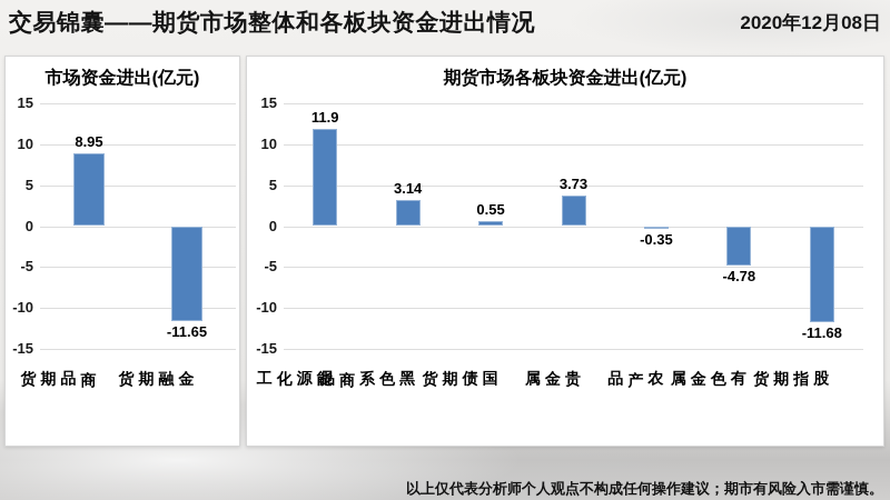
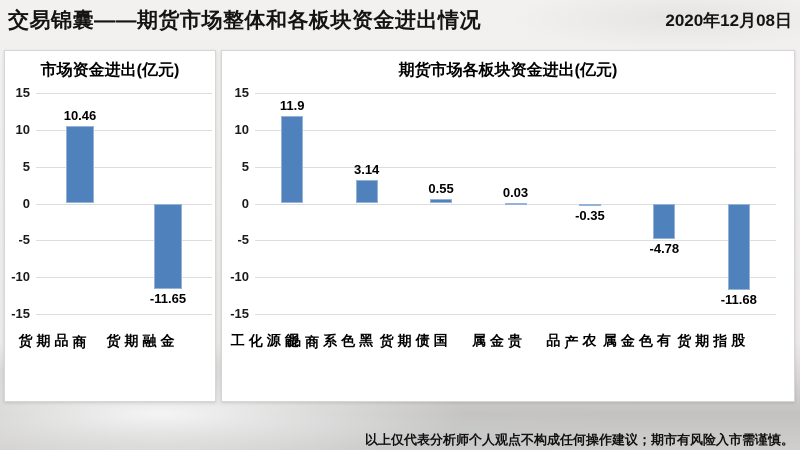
市场资金进出(亿元)/商品期货: 8.95 -> 10.46
期货市场各板块资金进出(亿元)/贵金属: 3.73 -> 0.03
